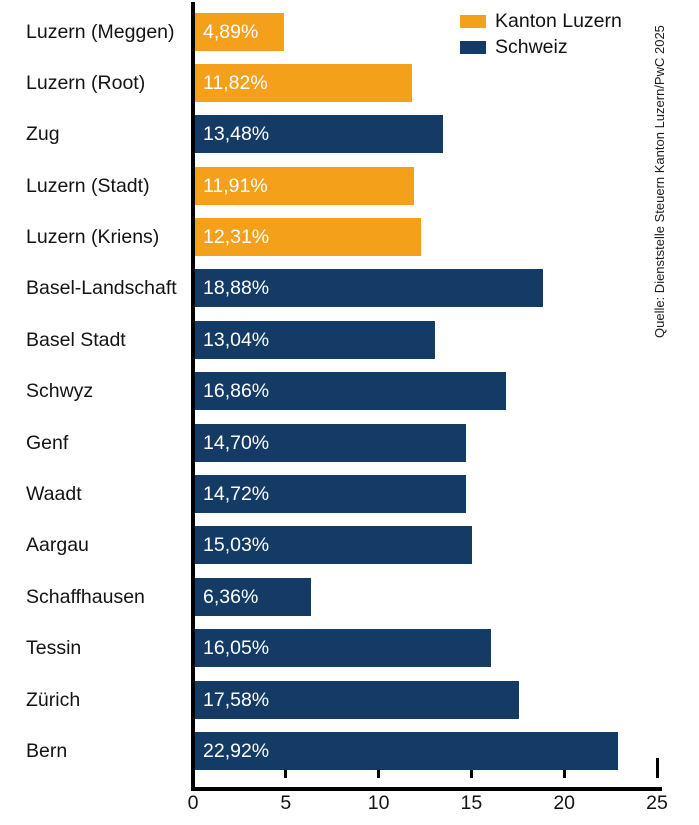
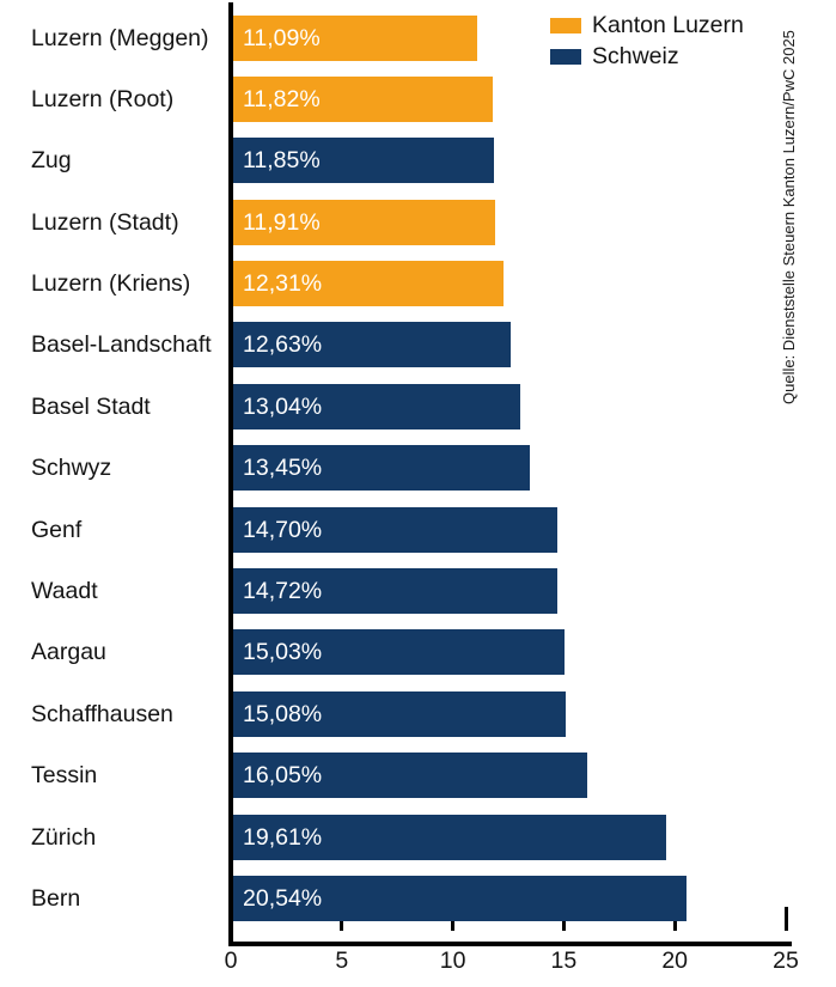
Luzern (Meggen): 4,89% -> 11,09%
Zug: 13,48% -> 11,85%
Basel-Landschaft: 18,88% -> 12,63%
Schwyz: 16,86% -> 13,45%
Schaffhausen: 6,36% -> 15,08%
Zürich: 17,58% -> 19,61%
Bern: 22,92% -> 20,54%
